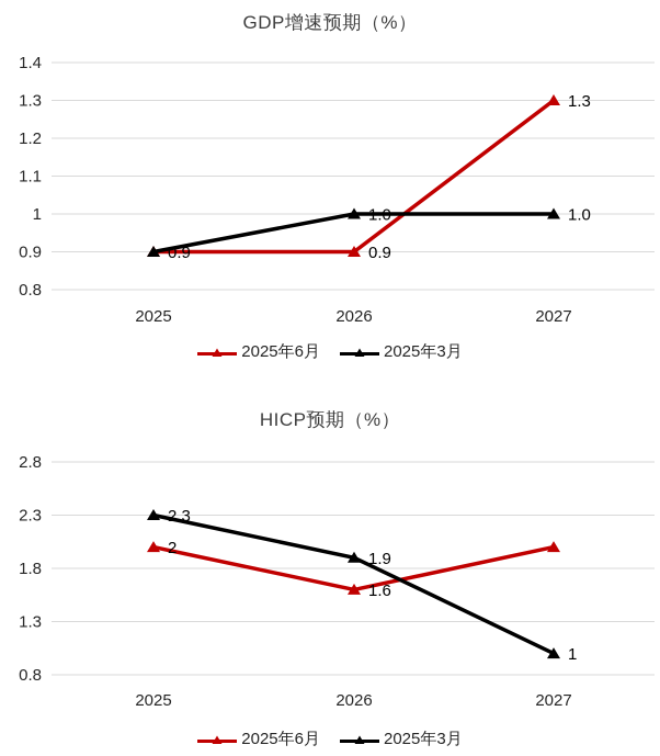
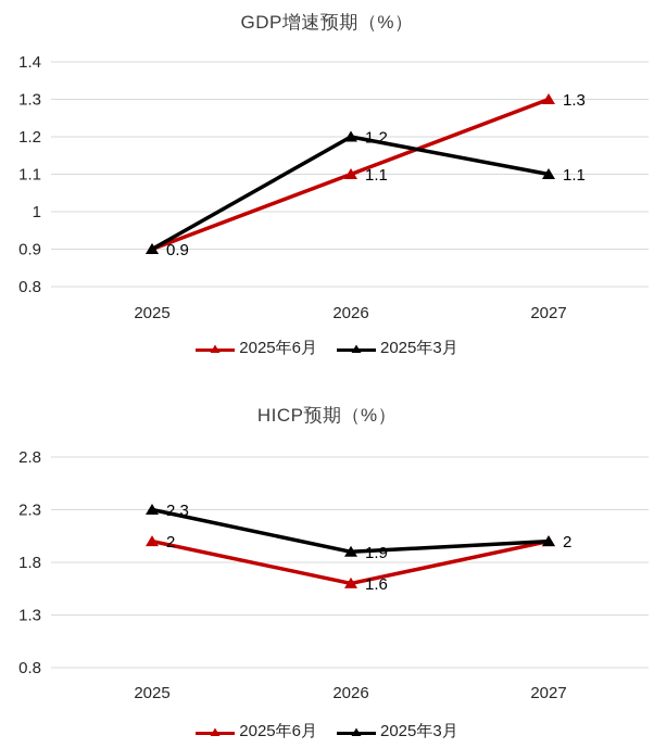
GDP增速预期（%）/2025年6月/2026: 0.9 -> 1.1
GDP增速预期（%）/2025年3月/2026: 1.0 -> 1.2
GDP增速预期（%）/2025年3月/2027: 1.0 -> 1.1
HICP预期（%）/2025年3月/2027: 1 -> 2
